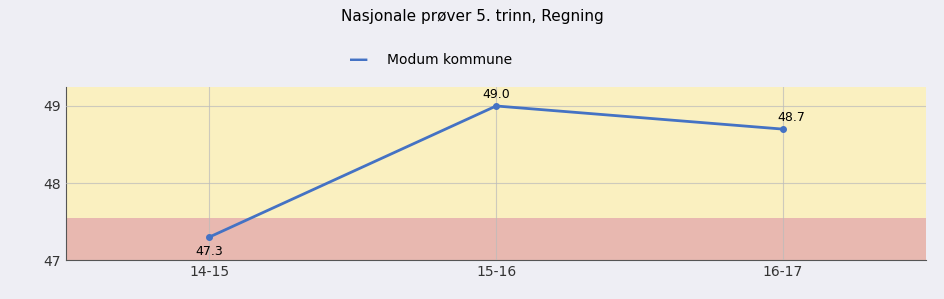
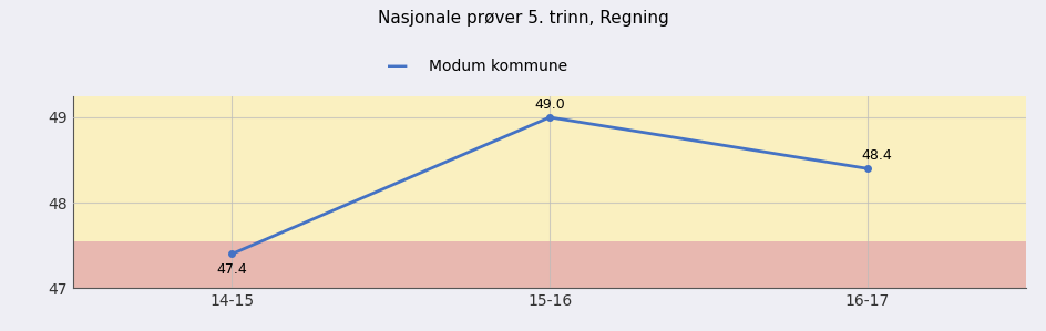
14-15: 47.3 -> 47.4
16-17: 48.7 -> 48.4
